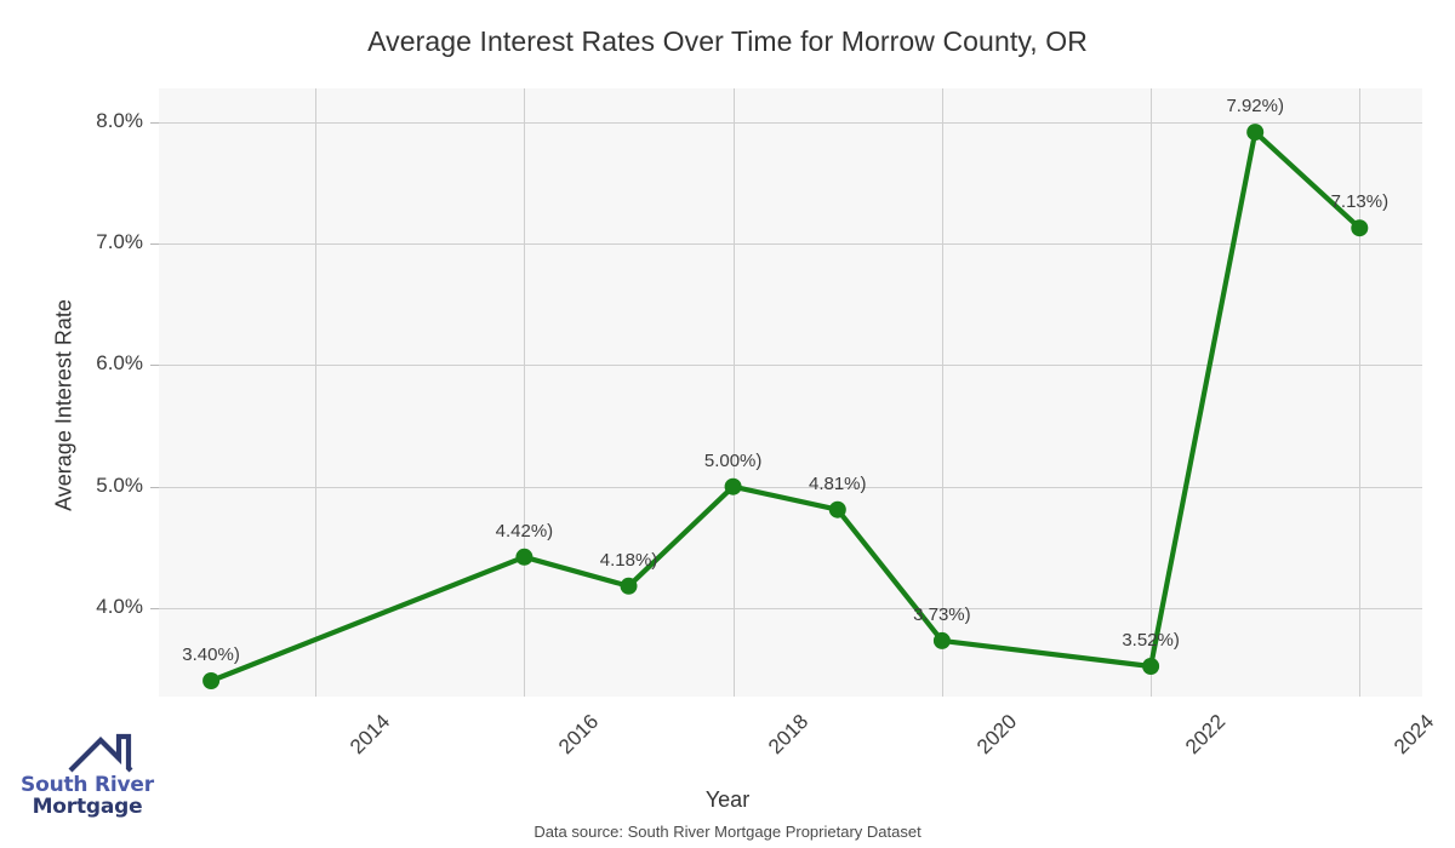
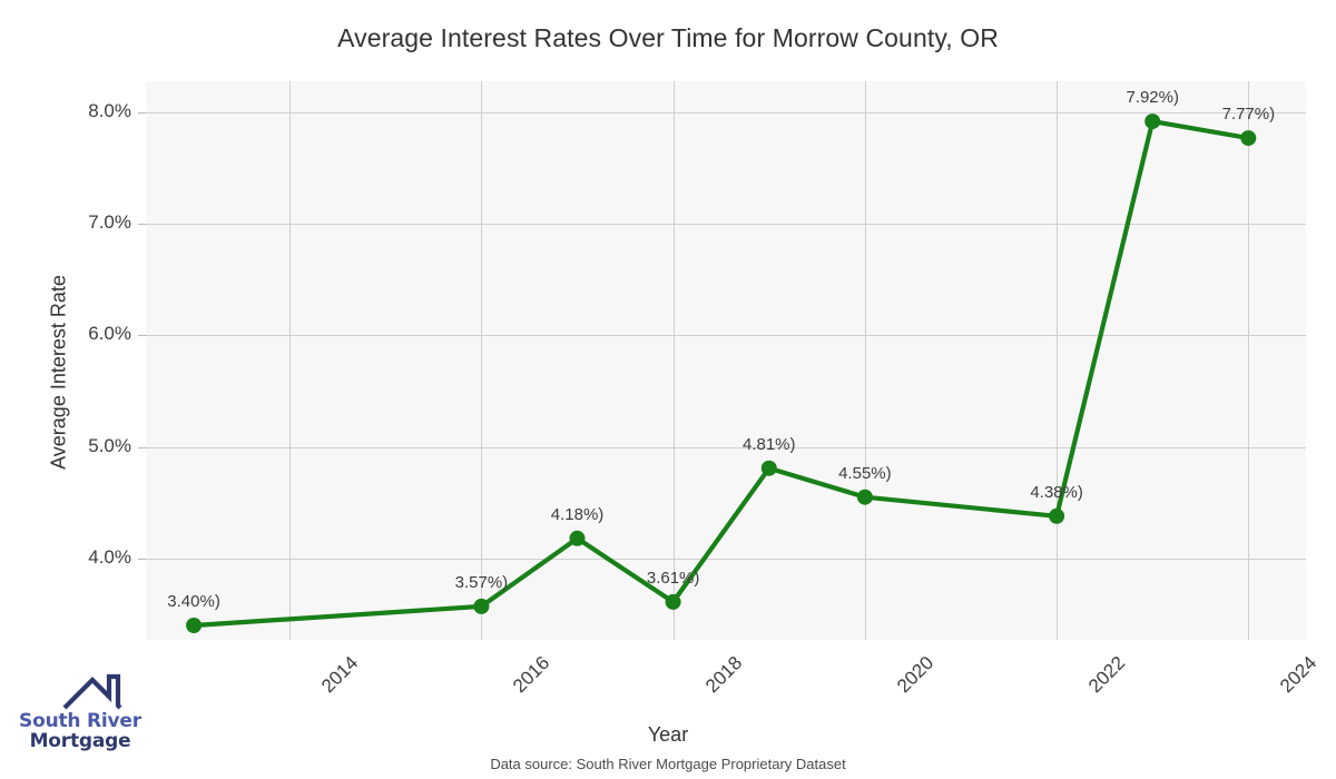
2016: 4.42% -> 3.57%
2018: 5.00% -> 3.61%
2020: 3.73% -> 4.55%
2022: 3.52% -> 4.38%
2024: 7.13% -> 7.77%
